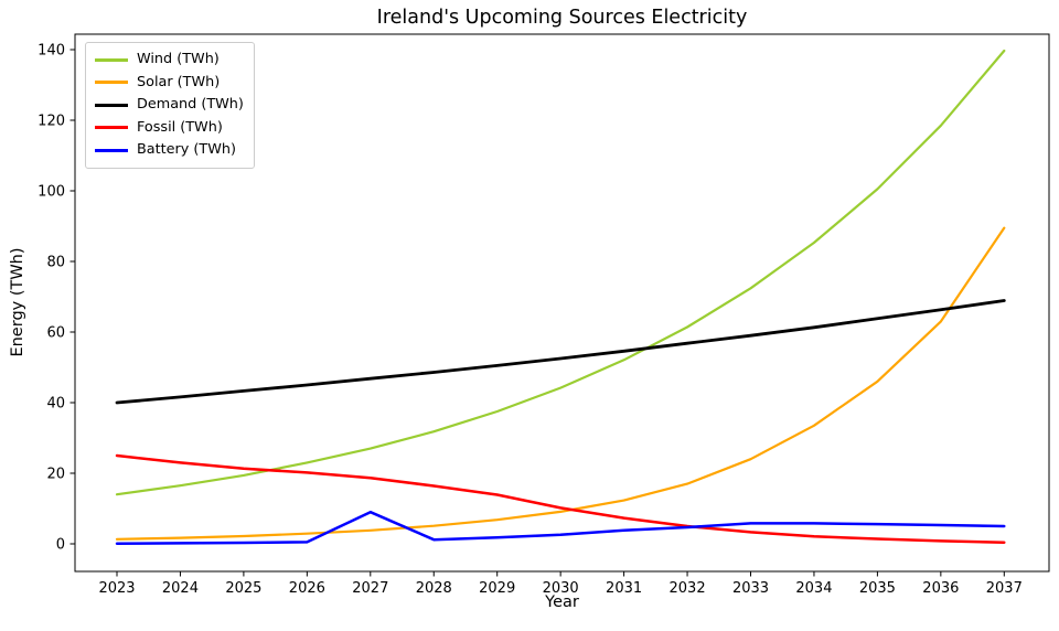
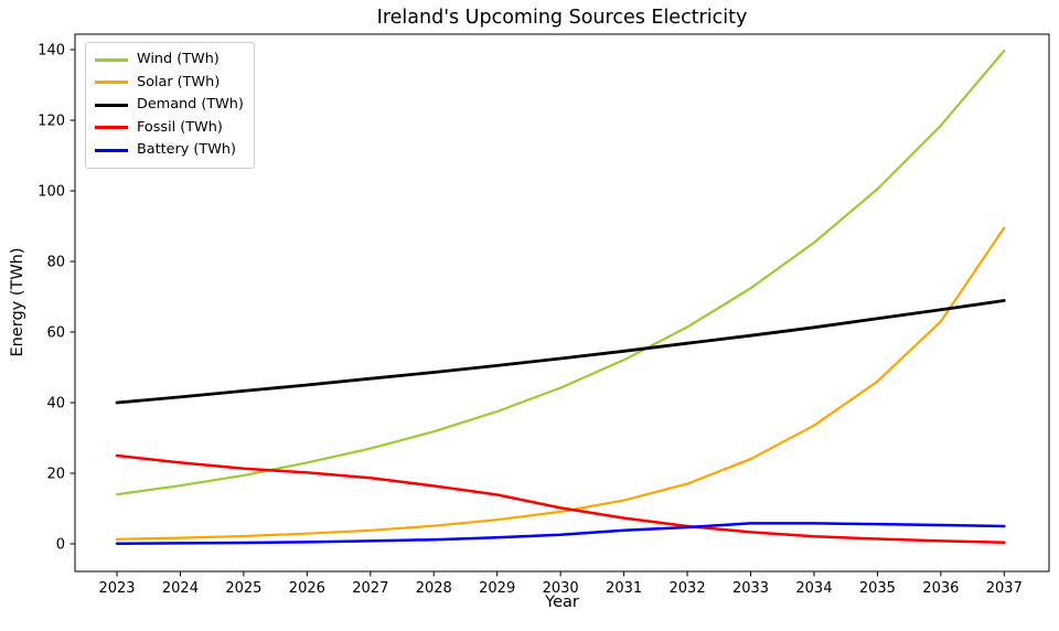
Battery (TWh)/2027: 9 -> 1
